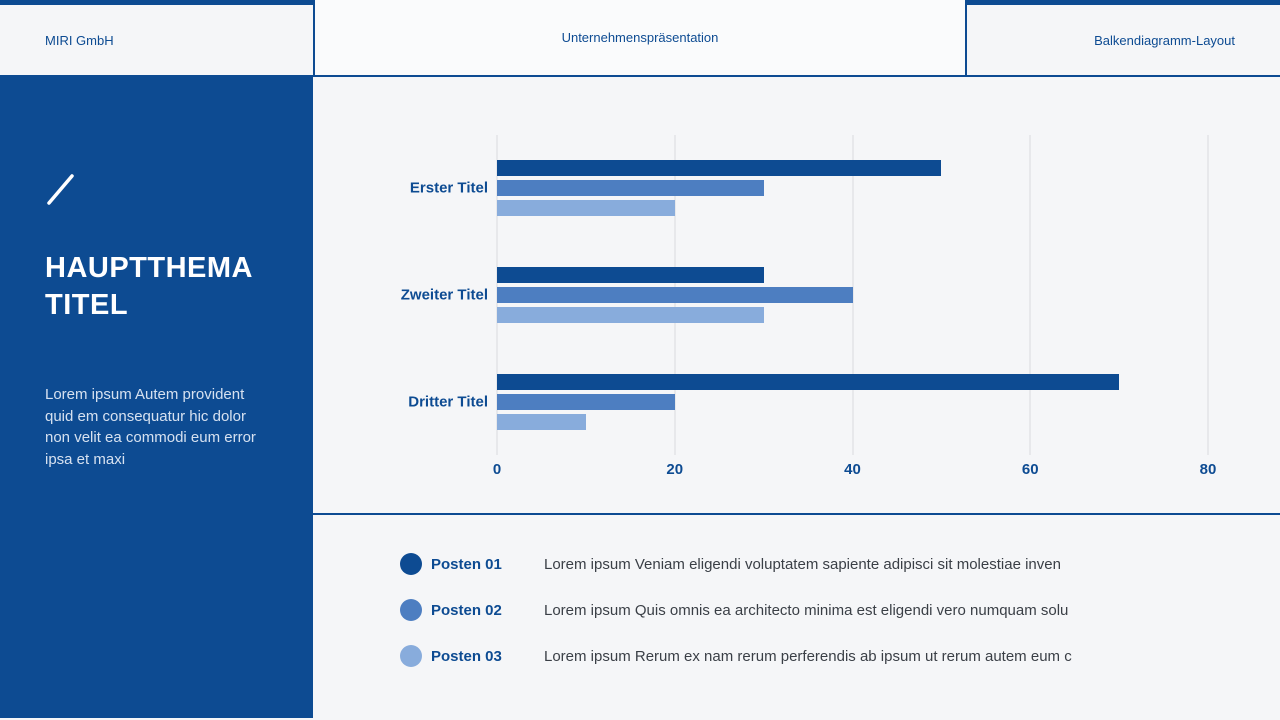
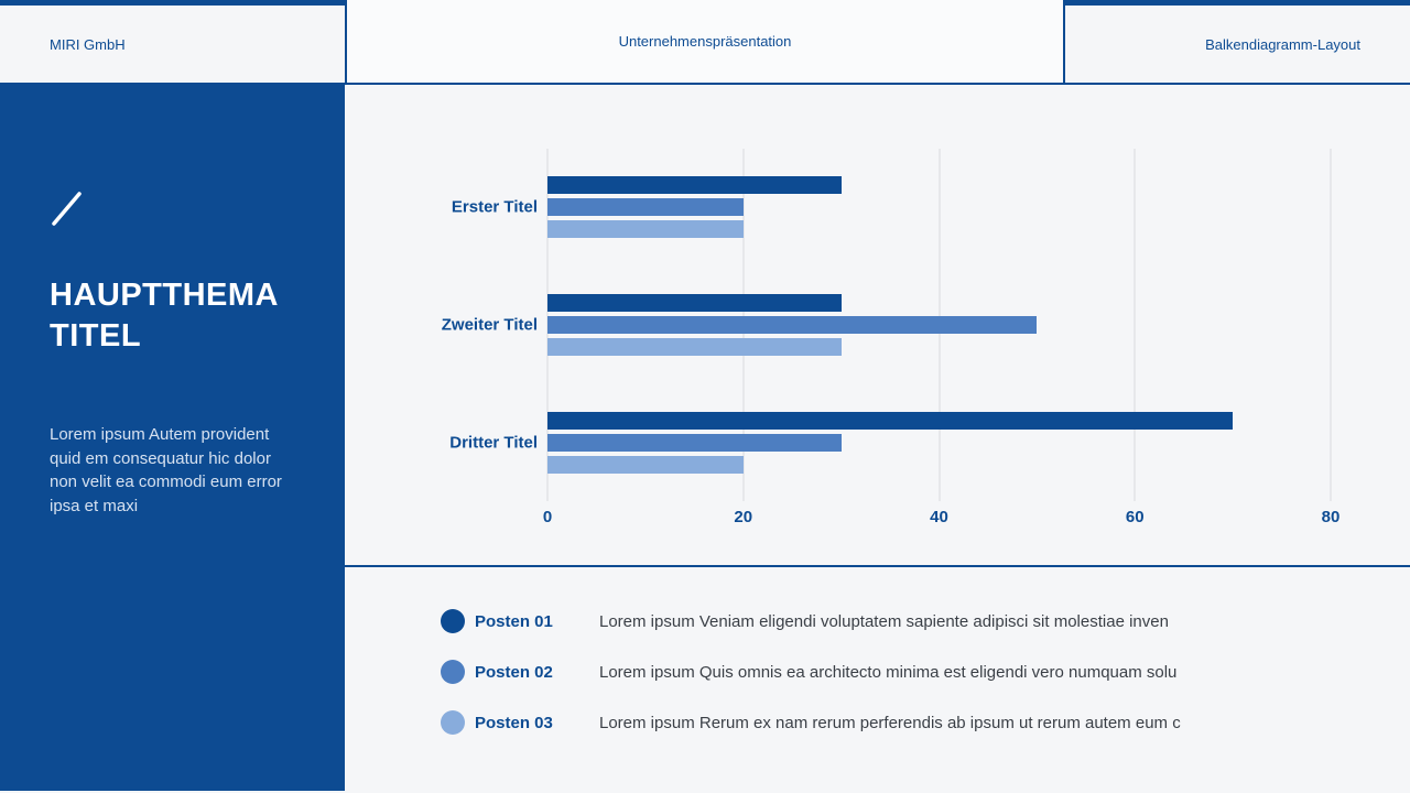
Posten 01/Erster Titel: 50 -> 30
Posten 02/Erster Titel: 30 -> 20
Posten 02/Zweiter Titel: 40 -> 50
Posten 02/Dritter Titel: 20 -> 30
Posten 03/Dritter Titel: 10 -> 20
